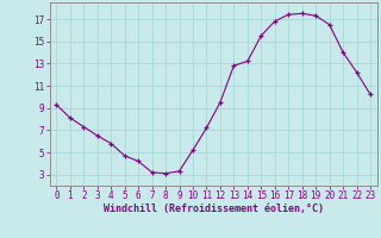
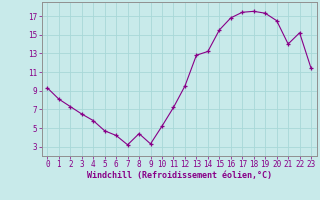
8: 3.1 -> 4.4
22: 12.2 -> 15.2
23: 10.2 -> 11.4
